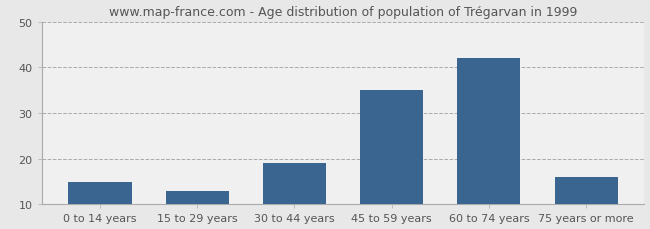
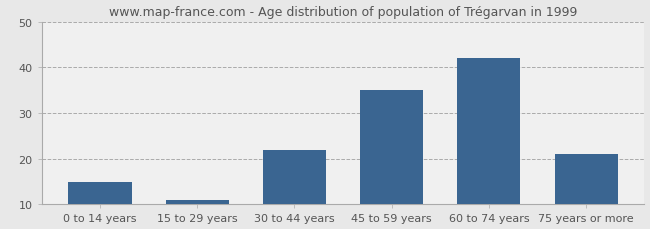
15 to 29 years: 13 -> 11
30 to 44 years: 19 -> 22
75 years or more: 16 -> 21
